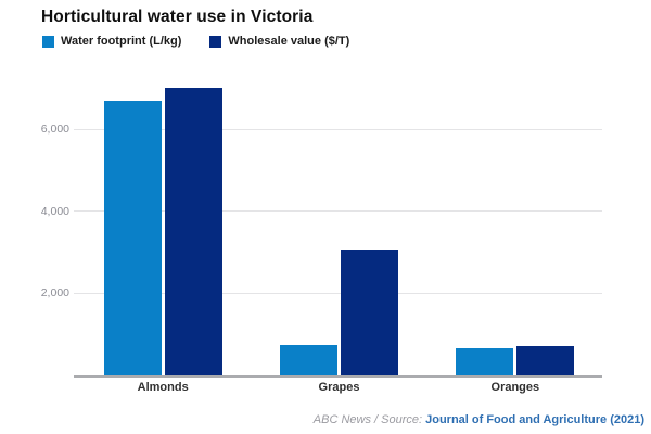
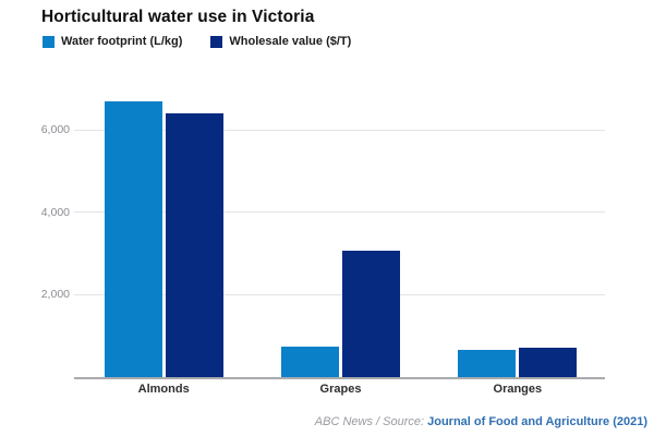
Wholesale value ($/T)/Almonds: 7000 -> 6400
